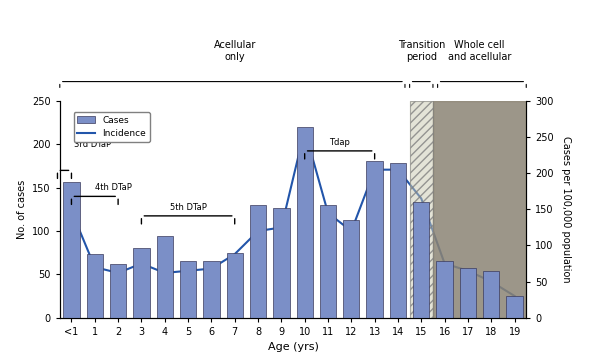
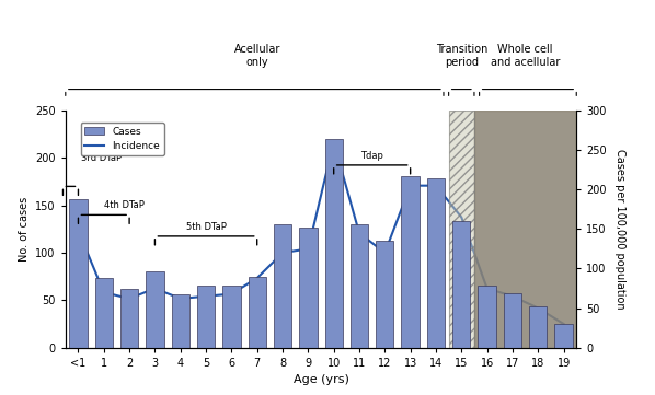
Cases/4: 94 -> 56
Cases/18: 54 -> 44
